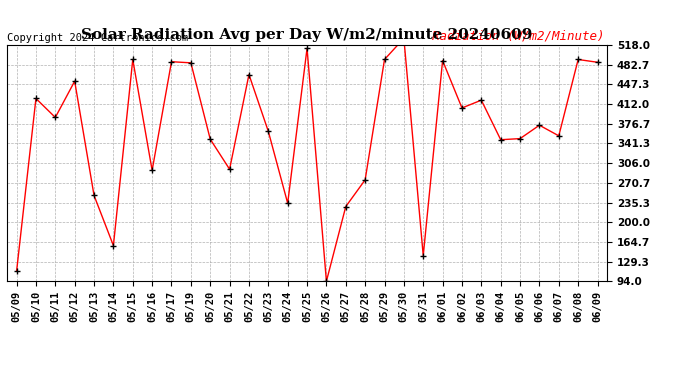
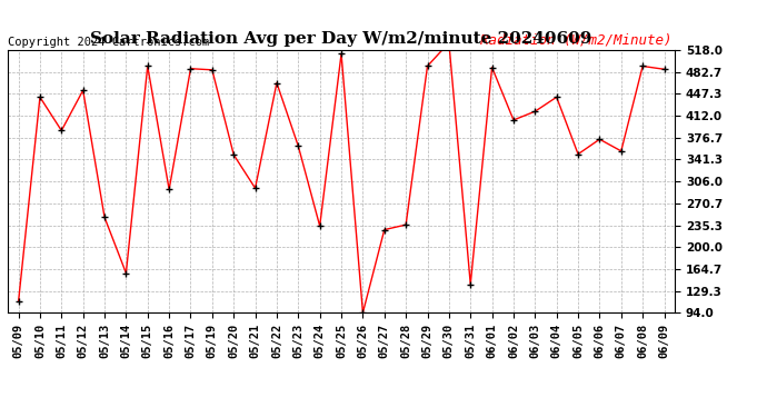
05/10: 422 -> 442
05/28: 276 -> 236
06/04: 348 -> 442
